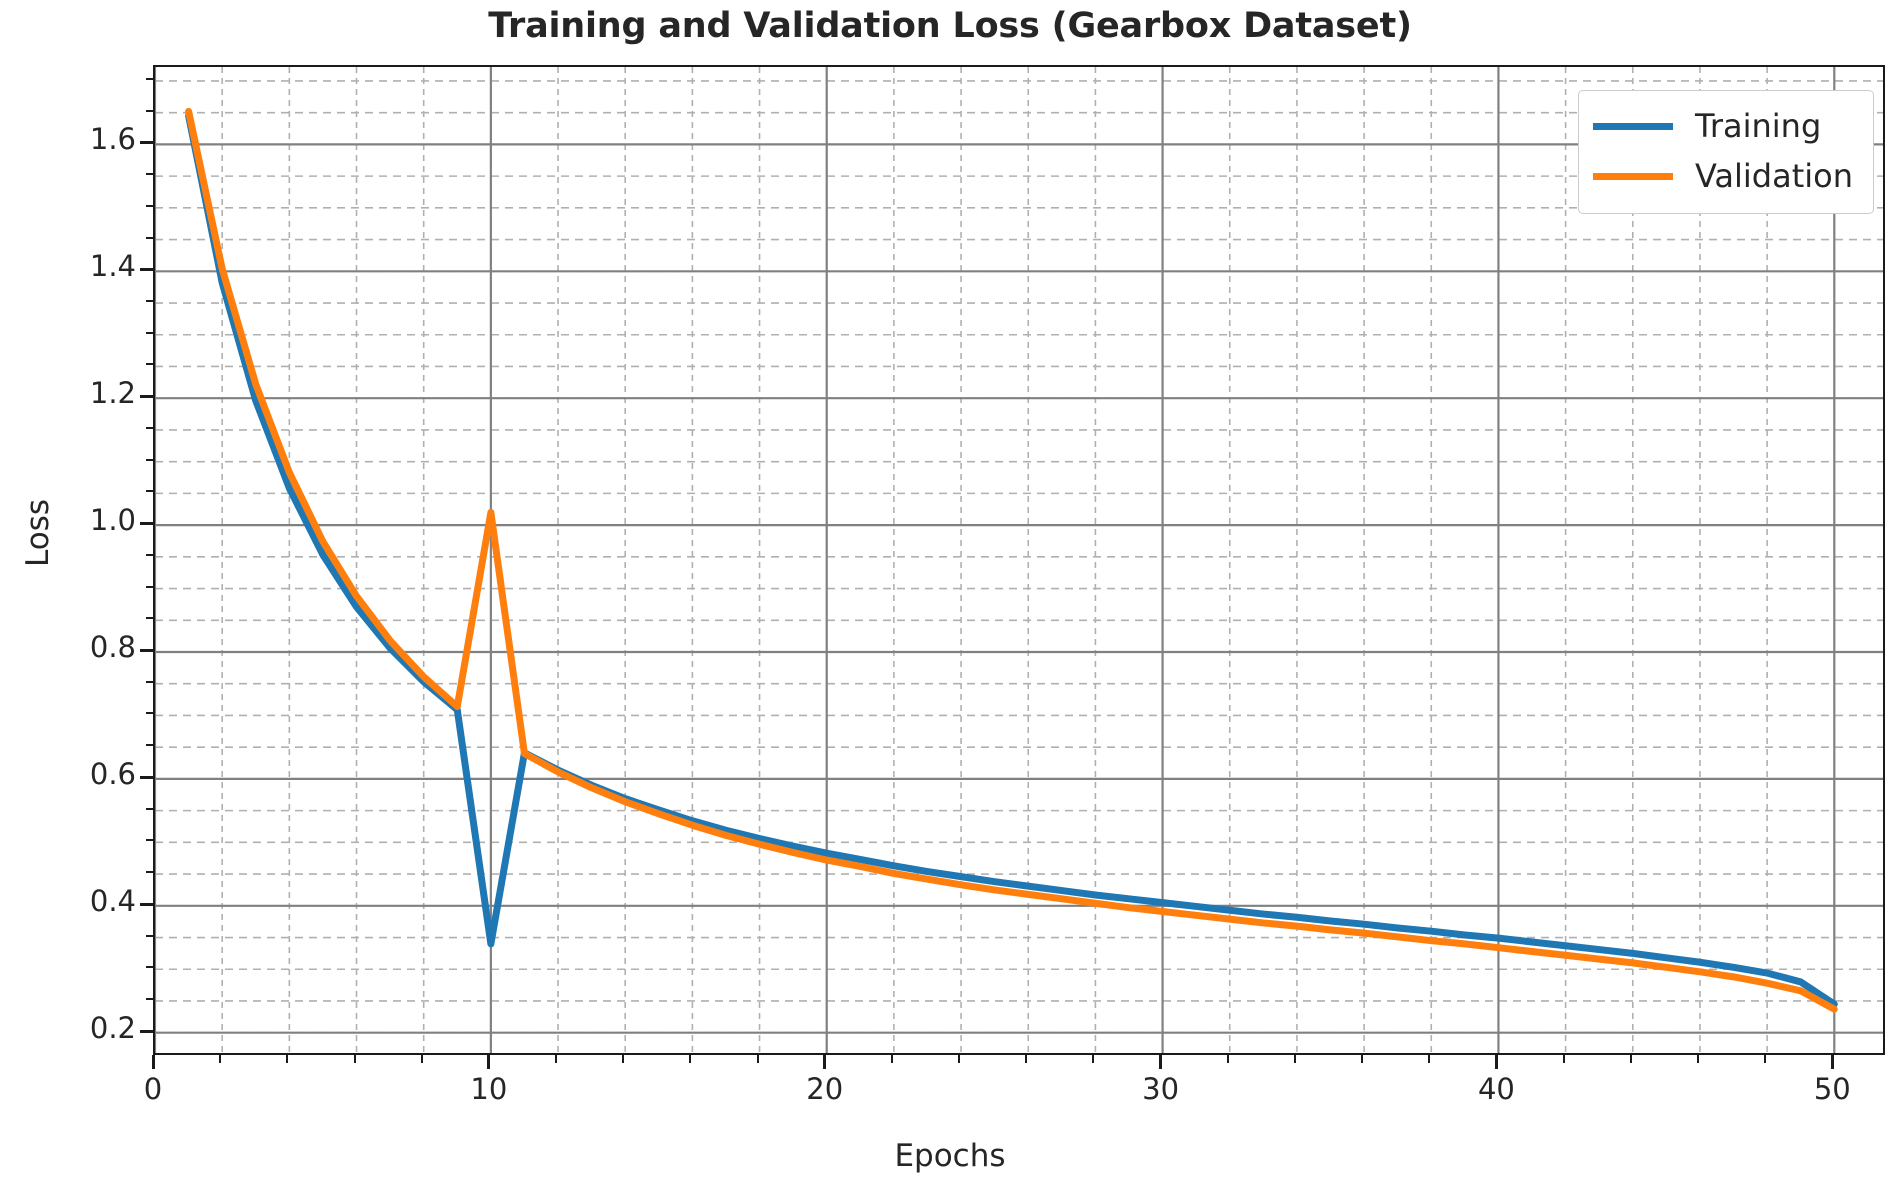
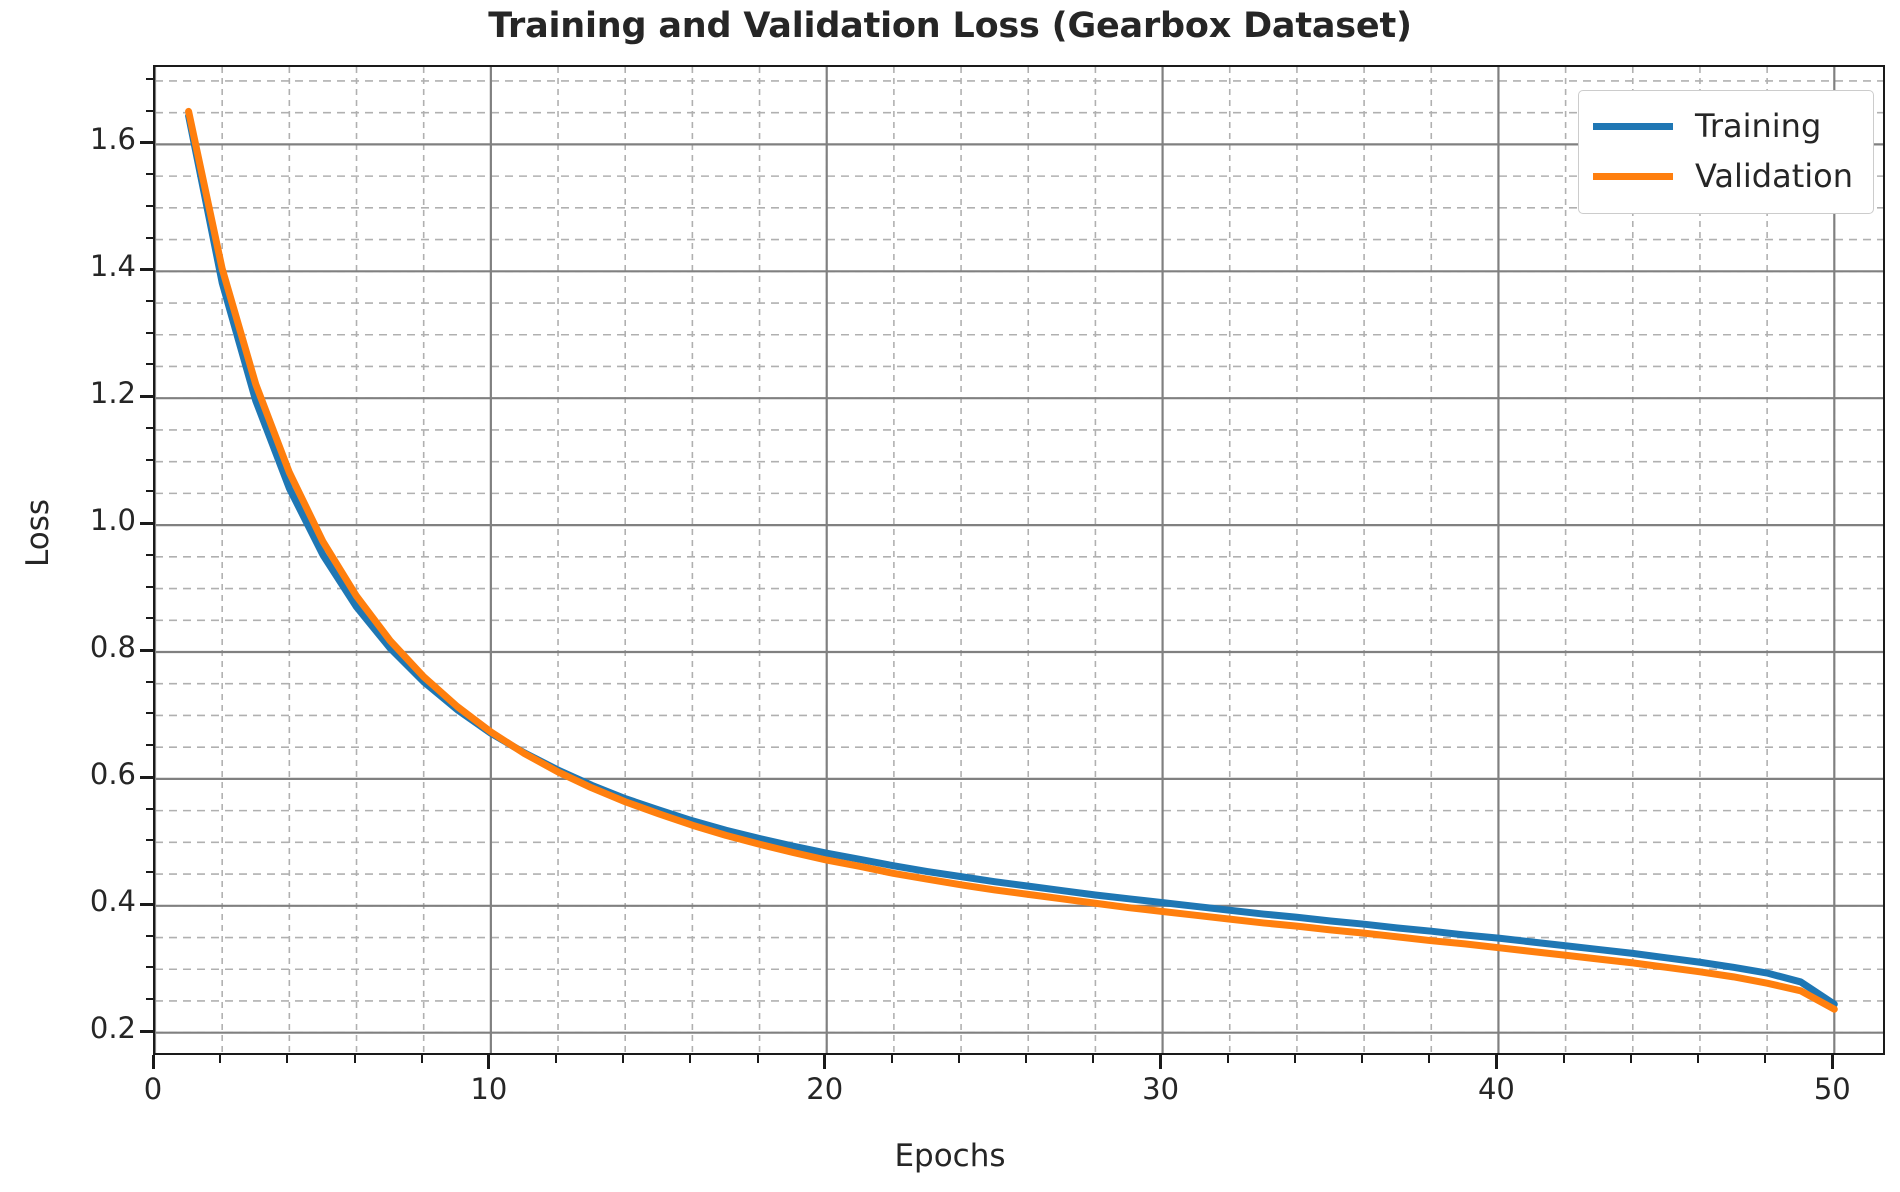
Training/10: 0.34 -> 0.67
Validation/10: 1.02 -> 0.67
